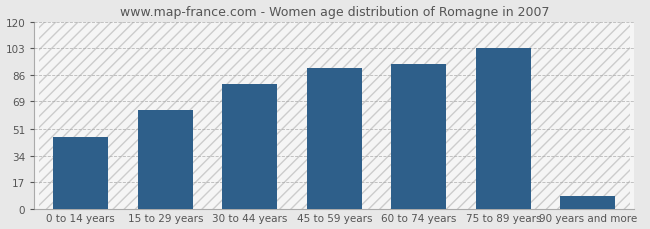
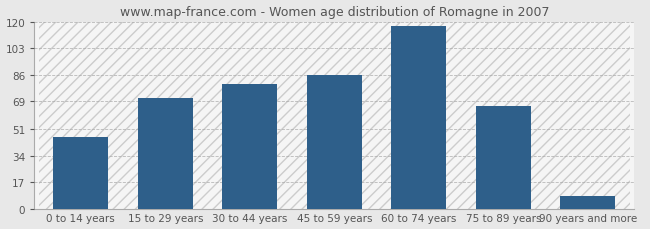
15 to 29 years: 63 -> 71
45 to 59 years: 90 -> 86
60 to 74 years: 93 -> 117
75 to 89 years: 103 -> 66
